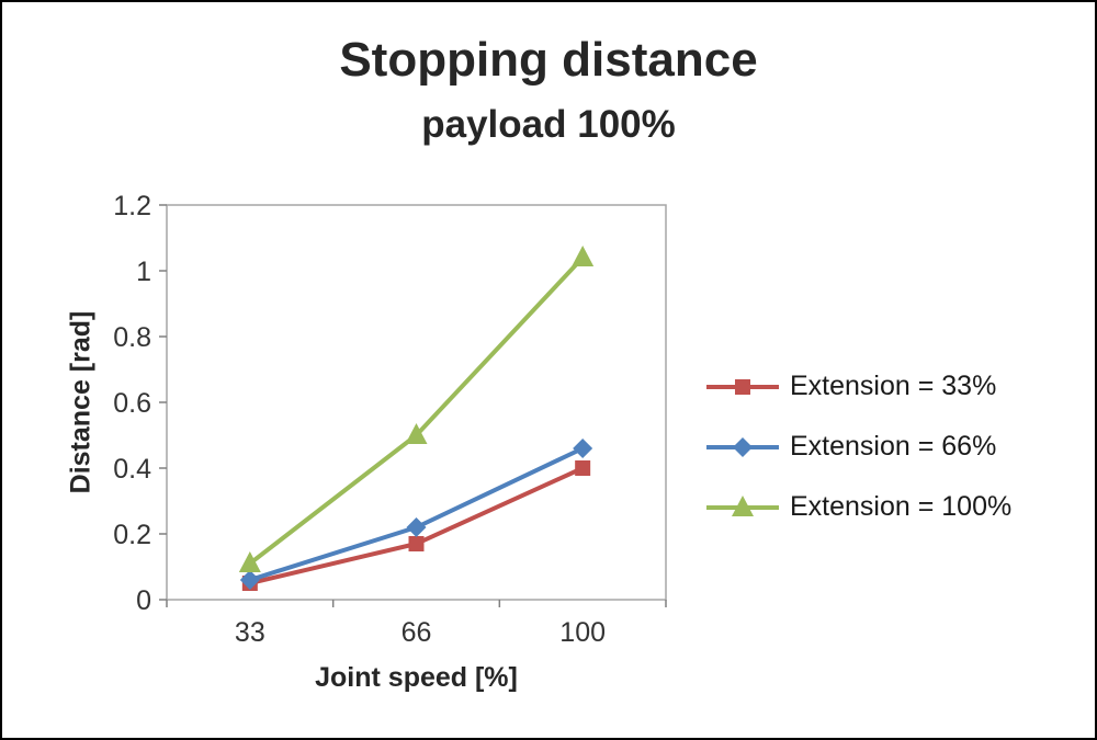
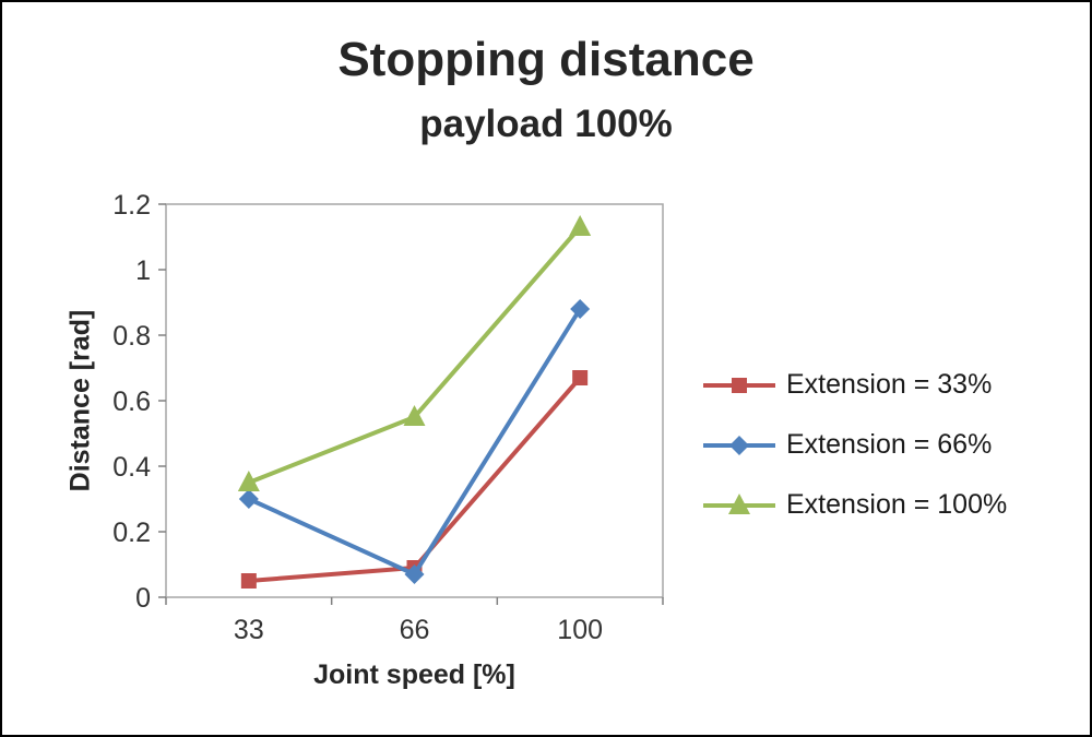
Extension = 66%/33: 0.06 -> 0.30
Extension = 100%/33: 0.11 -> 0.35
Extension = 33%/66: 0.17 -> 0.09
Extension = 66%/66: 0.22 -> 0.07
Extension = 100%/66: 0.50 -> 0.55
Extension = 33%/100: 0.40 -> 0.67
Extension = 66%/100: 0.46 -> 0.88
Extension = 100%/100: 1.04 -> 1.13
